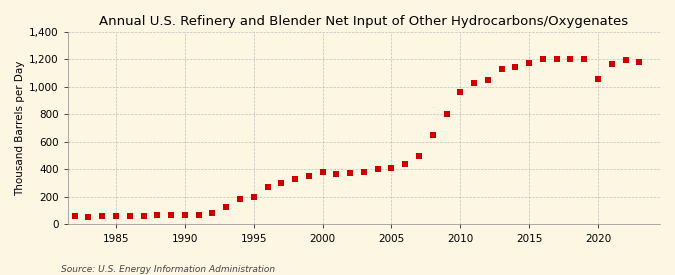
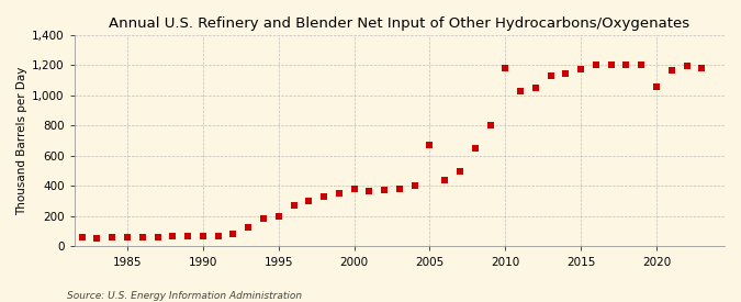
2005: 410 -> 670
2010: 960 -> 1,180
